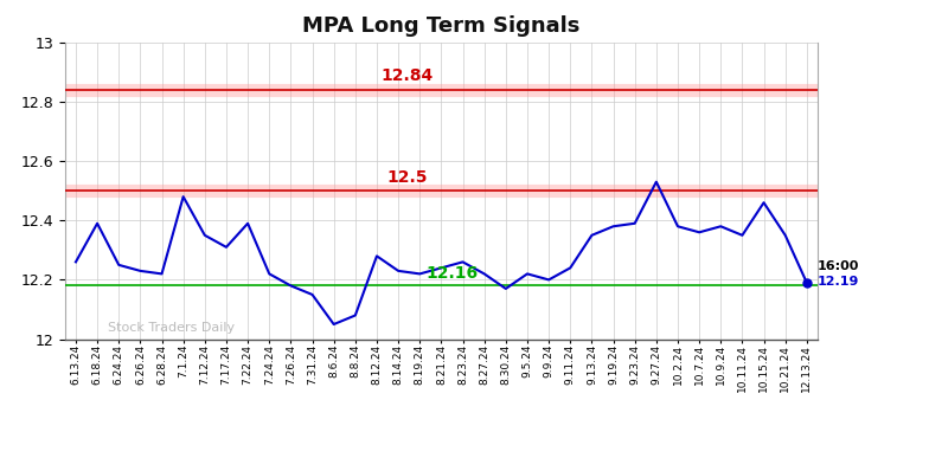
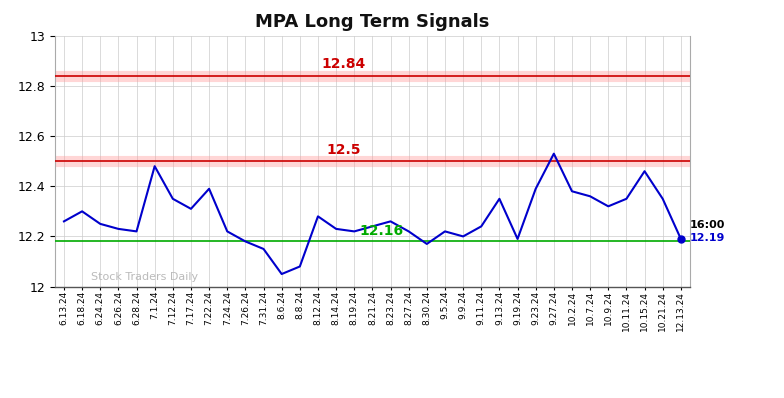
6.18.24: 12.39 -> 12.30
9.19.24: 12.38 -> 12.19
10.9.24: 12.38 -> 12.32
